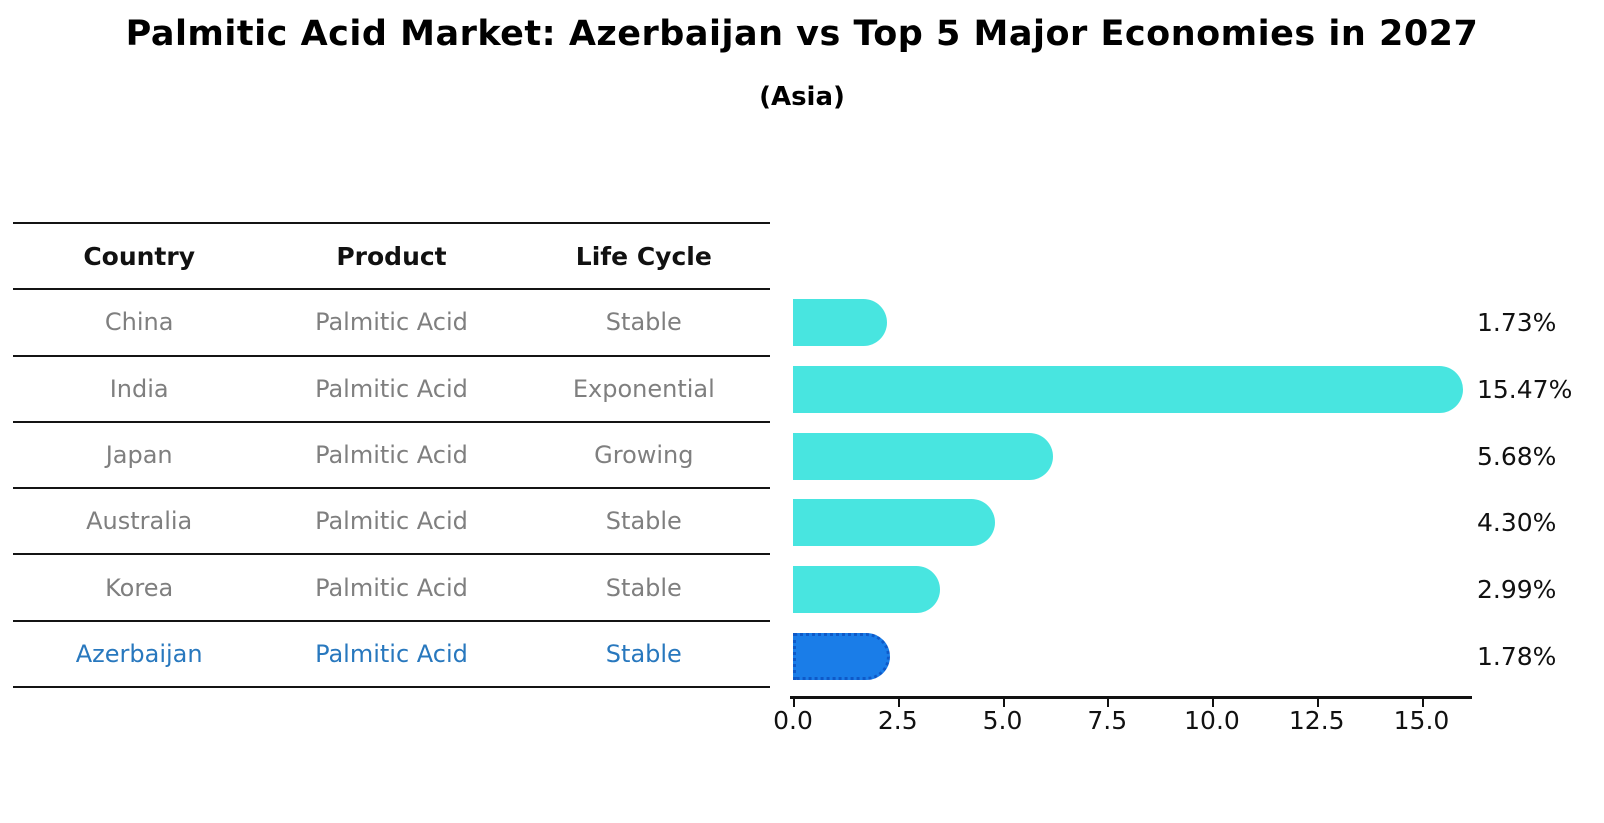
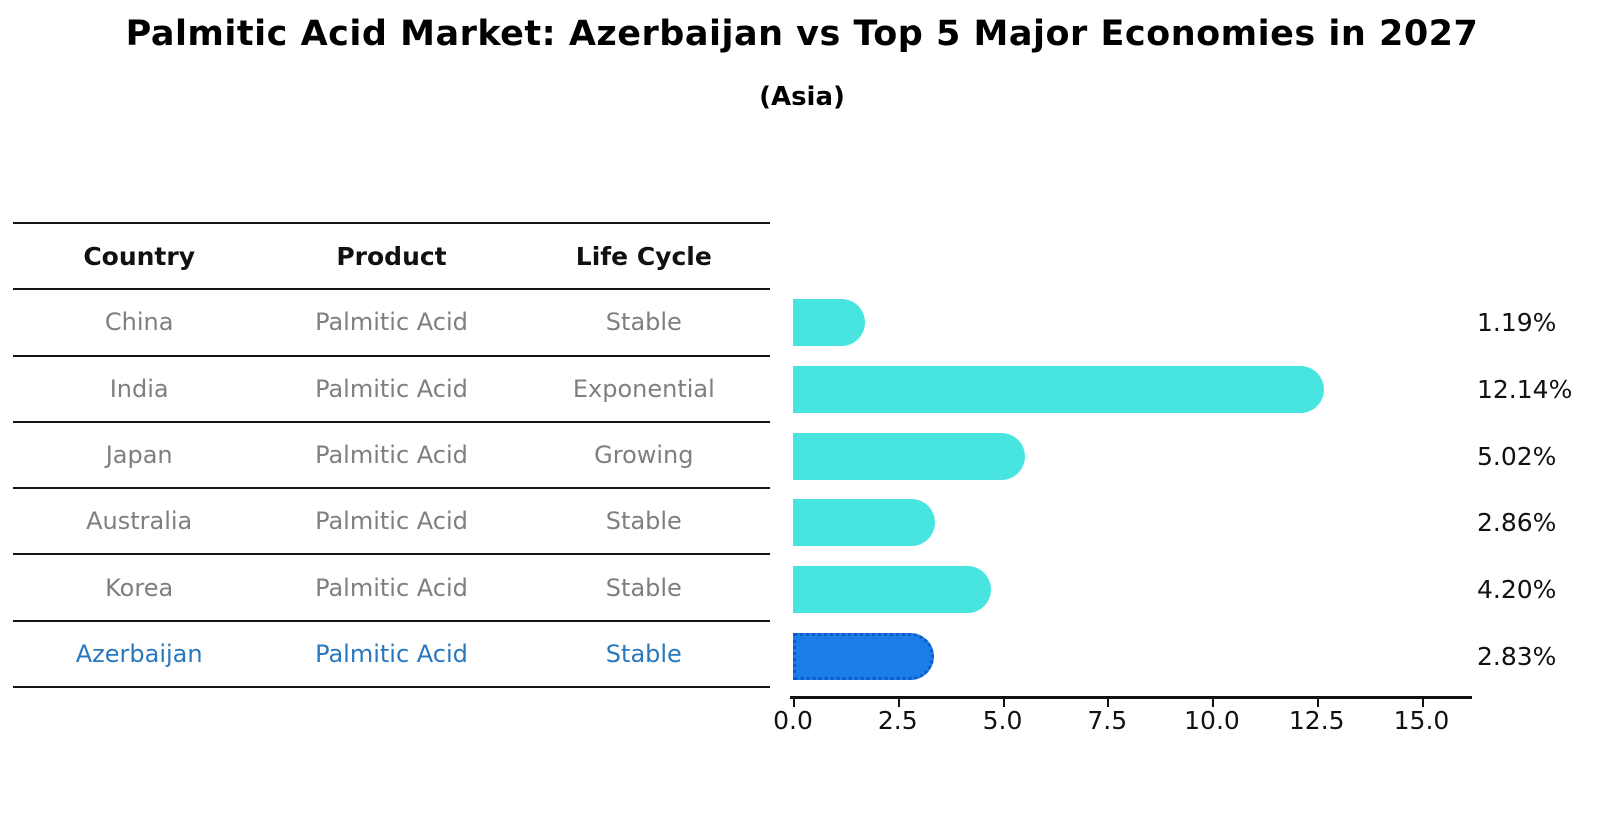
China: 1.73% -> 1.19%
India: 15.47% -> 12.14%
Japan: 5.68% -> 5.02%
Australia: 4.30% -> 2.86%
Korea: 2.99% -> 4.20%
Azerbaijan: 1.78% -> 2.83%
